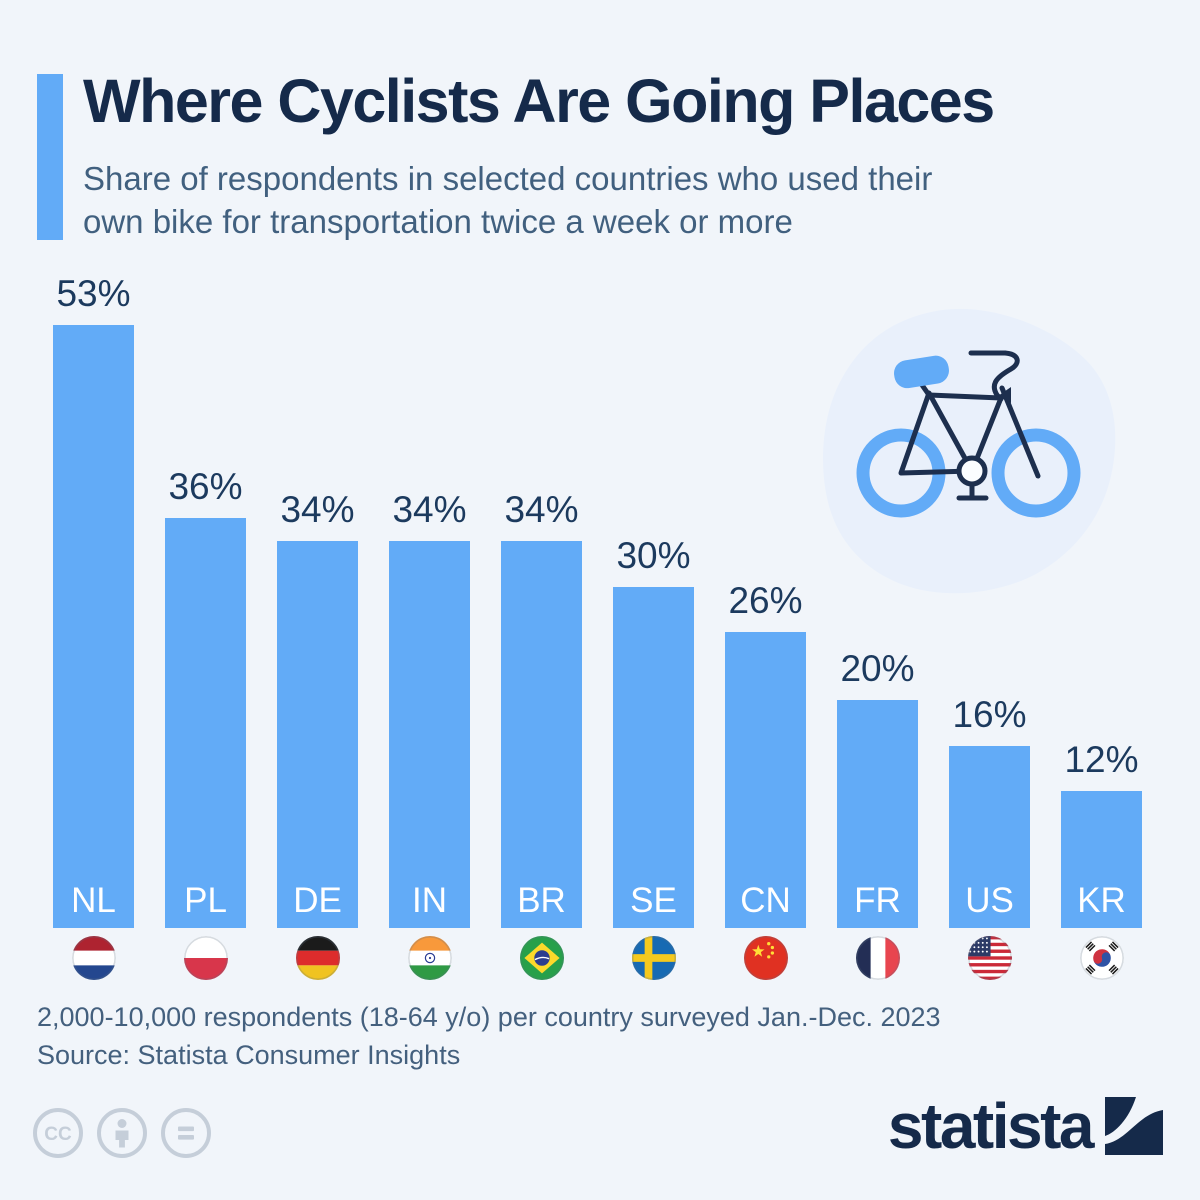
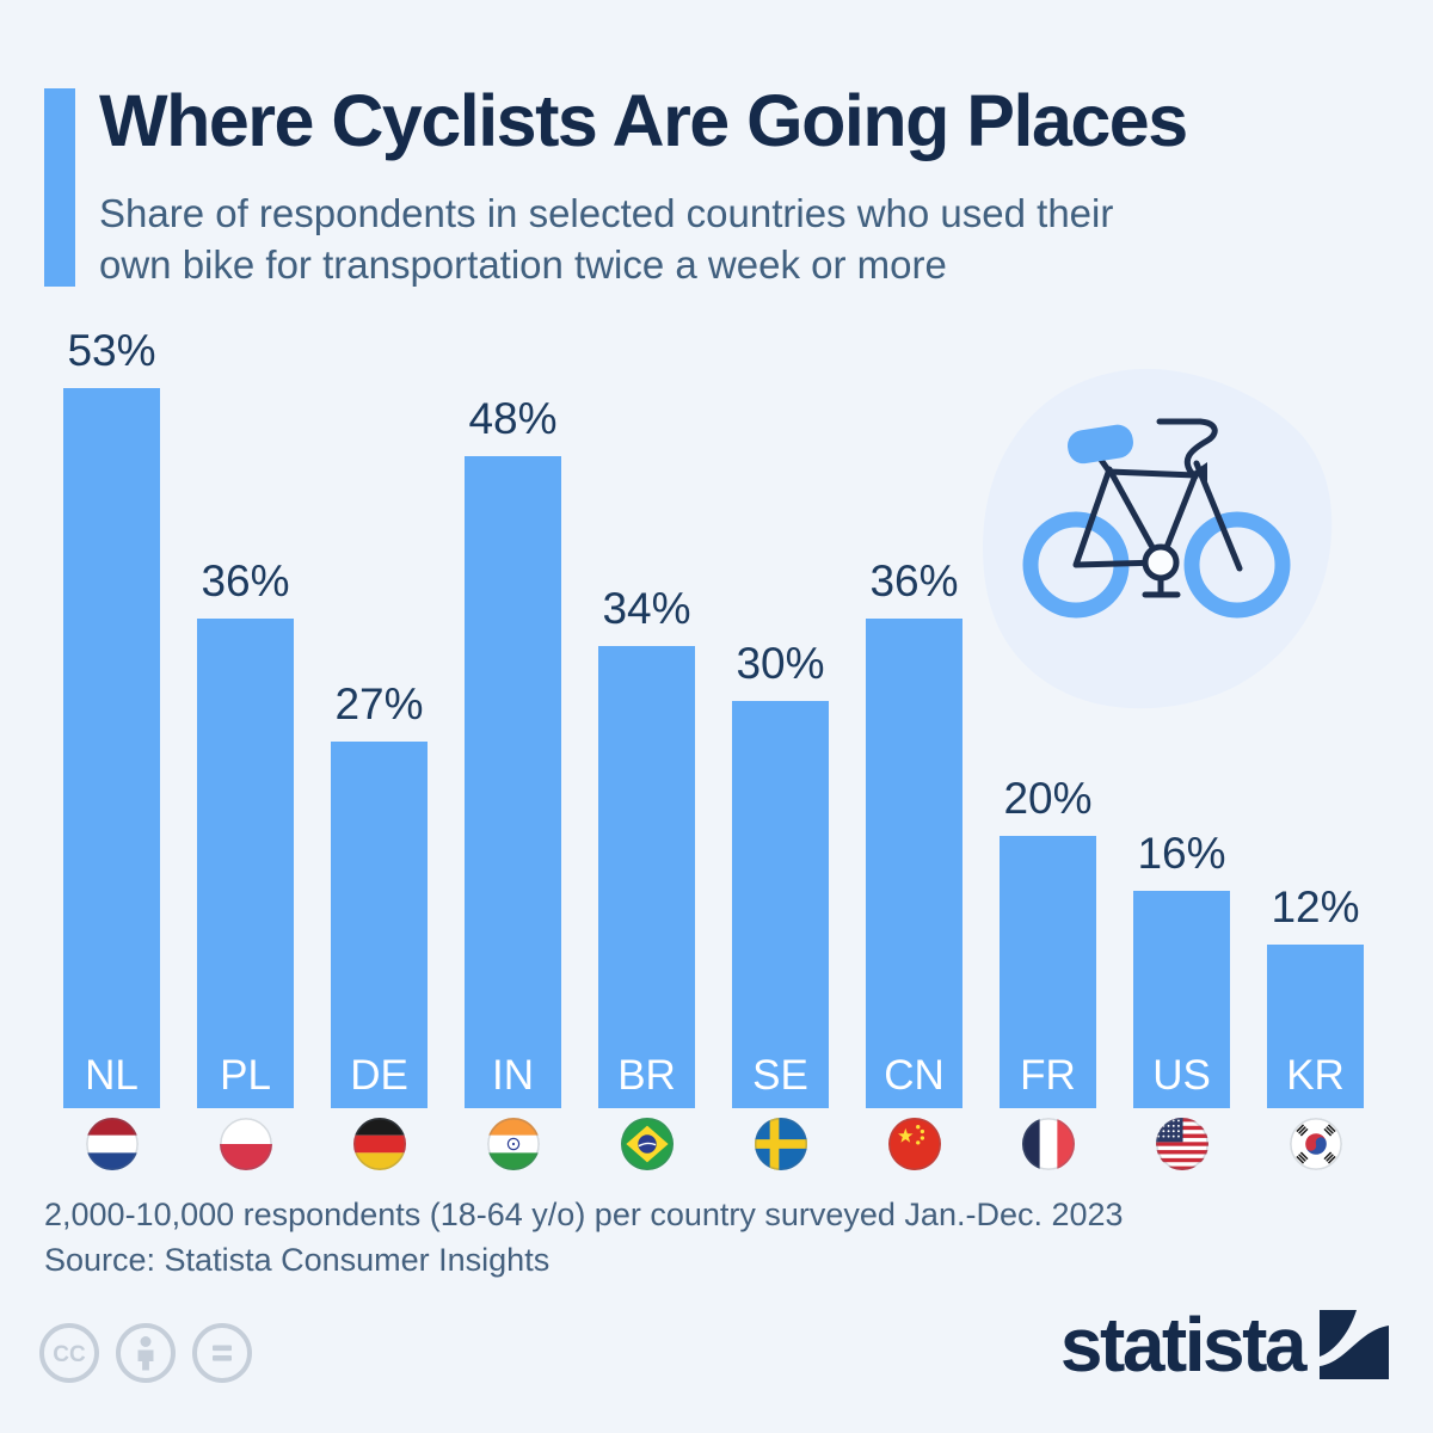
DE: 34% -> 27%
IN: 34% -> 48%
CN: 26% -> 36%
